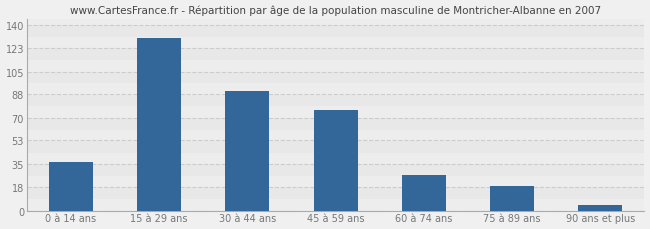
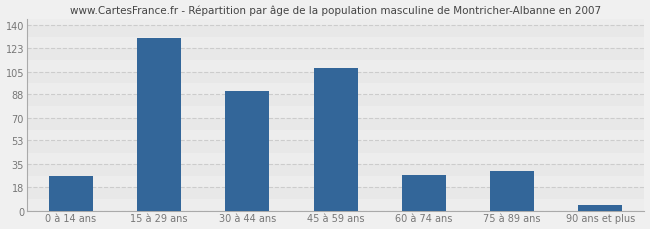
0 à 14 ans: 37 -> 26
45 à 59 ans: 76 -> 108
75 à 89 ans: 19 -> 30
